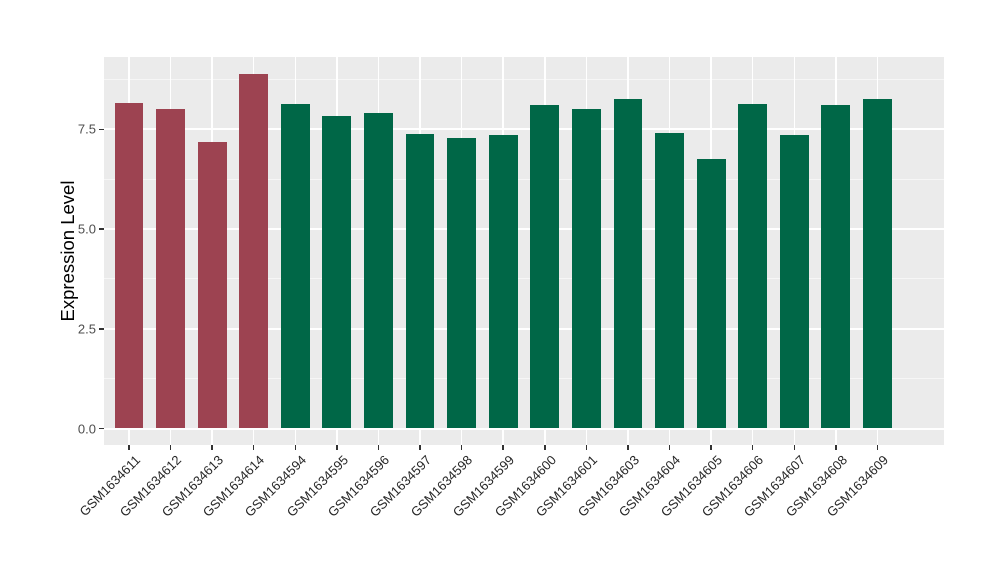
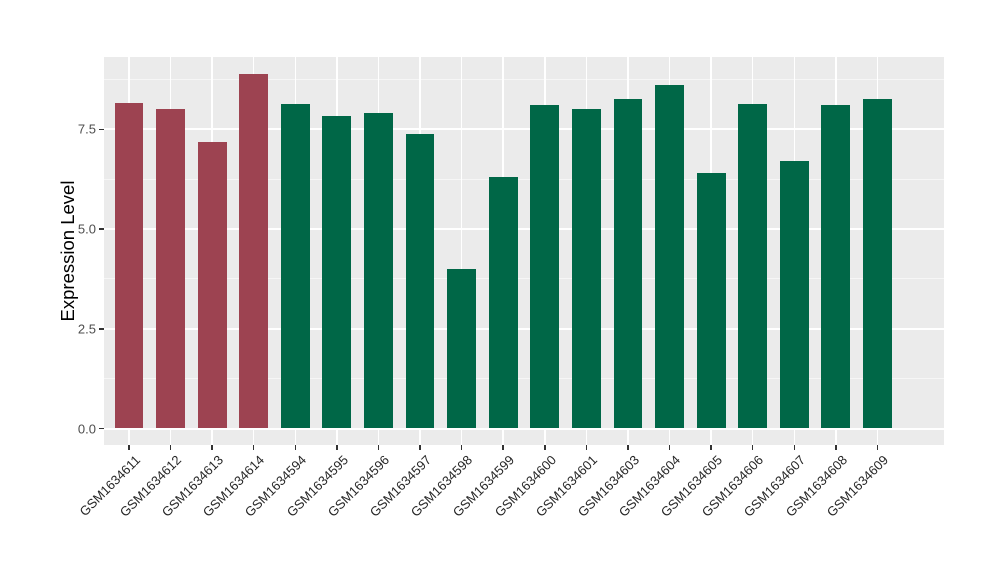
GSM1634598: 7.3 -> 4.0
GSM1634599: 7.4 -> 6.3
GSM1634604: 7.4 -> 8.6
GSM1634605: 6.8 -> 6.4
GSM1634607: 7.4 -> 6.7
